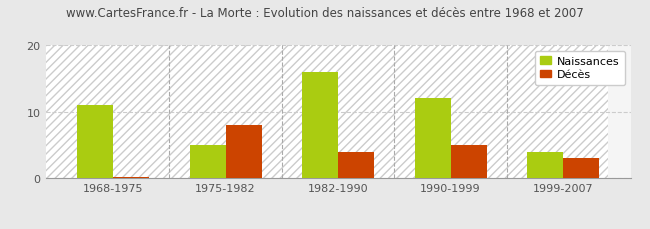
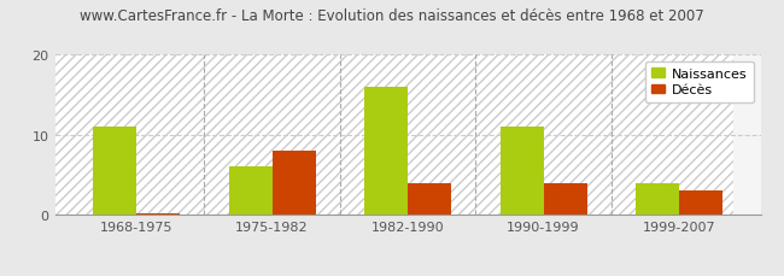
Naissances/1975-1982: 5 -> 6
Naissances/1990-1999: 12 -> 11
Décès/1990-1999: 5.0 -> 4.0
